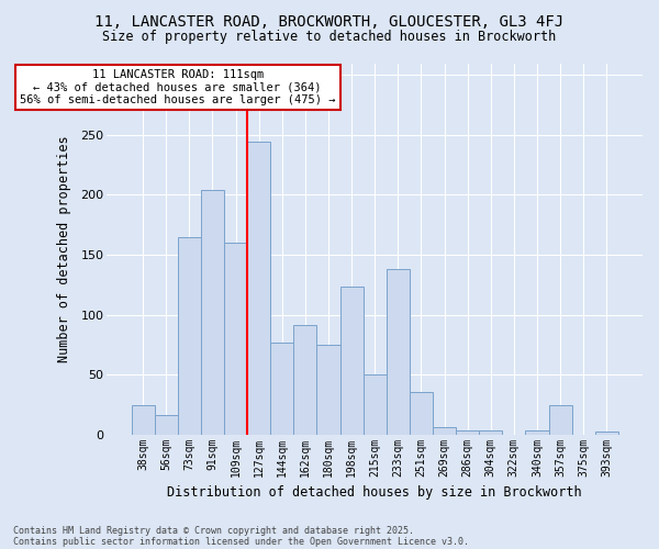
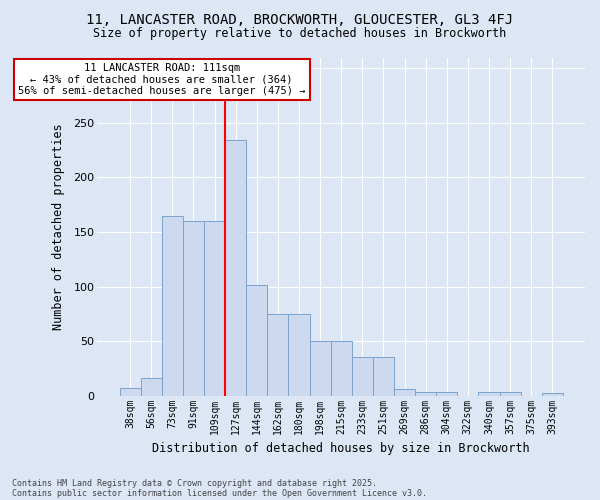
38sqm: 24 -> 7
91sqm: 204 -> 160
127sqm: 244 -> 234
144sqm: 77 -> 101
162sqm: 91 -> 75
198sqm: 123 -> 50
233sqm: 138 -> 35
357sqm: 24 -> 3
